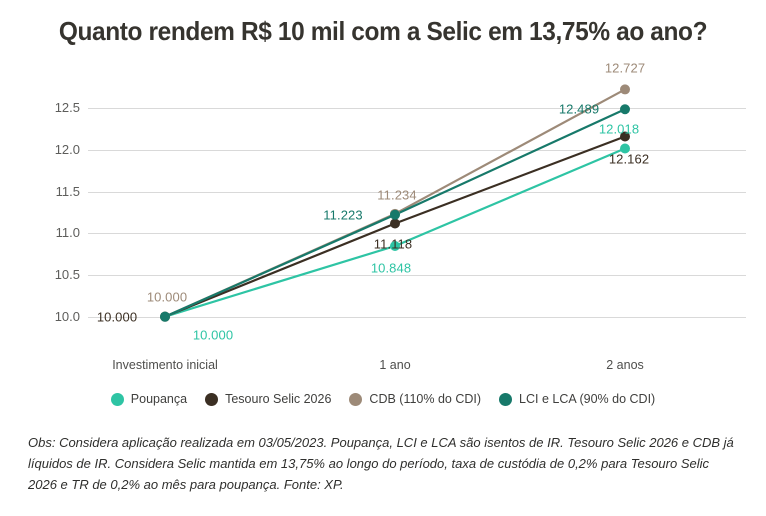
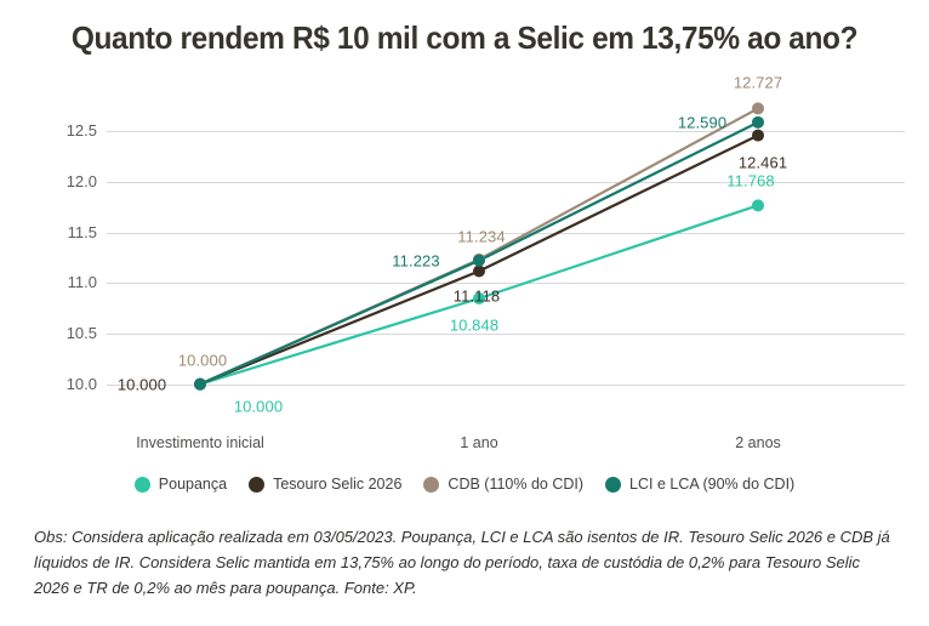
Poupança/2 anos: 12.018 -> 11.768
Tesouro Selic 2026/2 anos: 12.162 -> 12.461
LCI e LCA (90% do CDI)/2 anos: 12.489 -> 12.590
